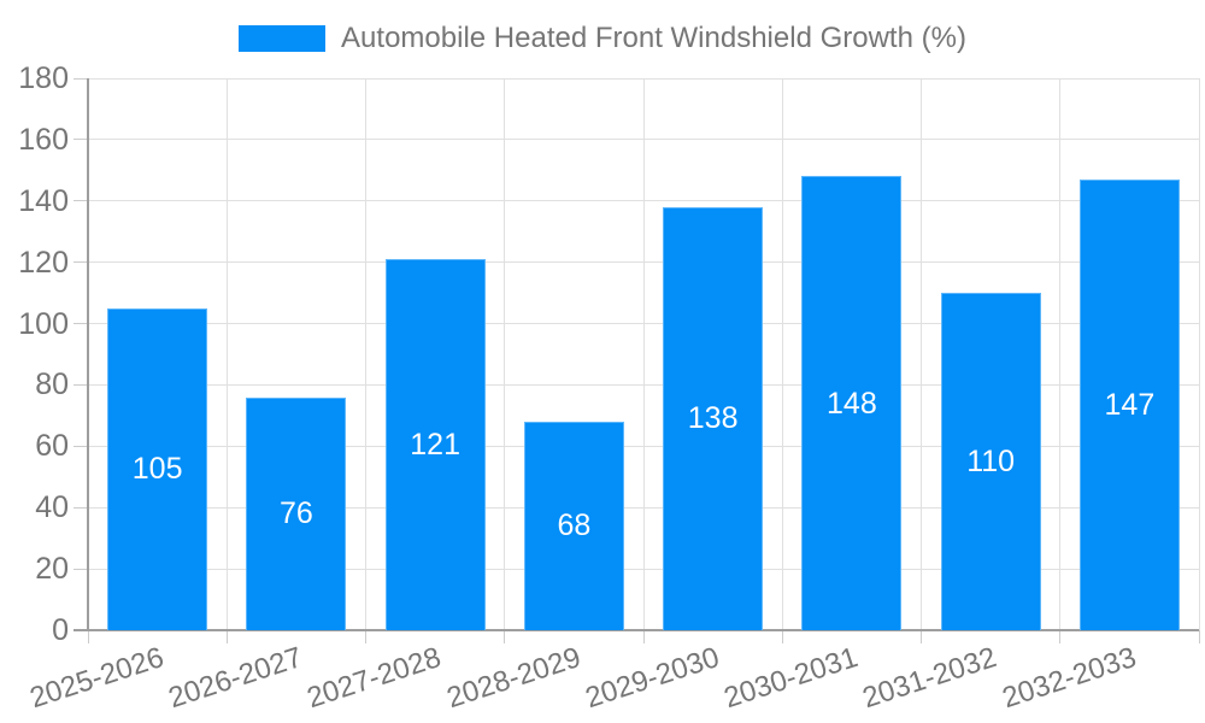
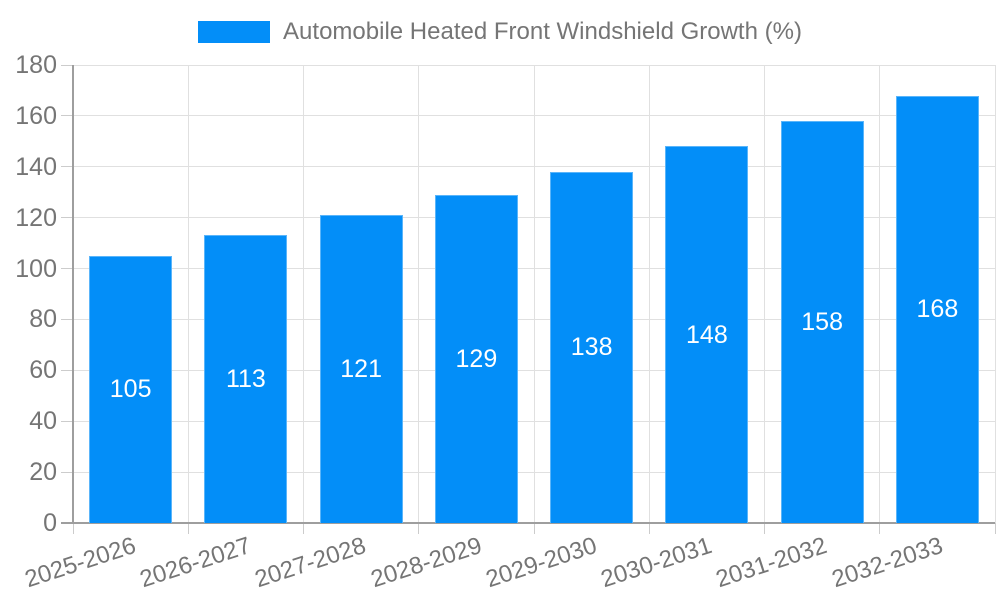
2026-2027: 76 -> 113
2028-2029: 68 -> 129
2031-2032: 110 -> 158
2032-2033: 147 -> 168
